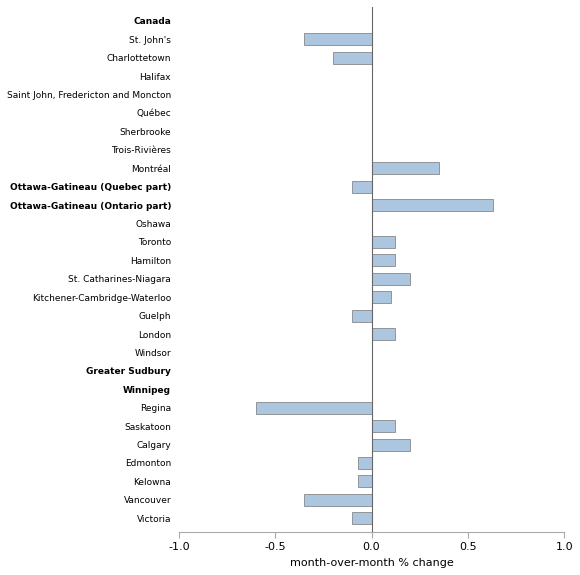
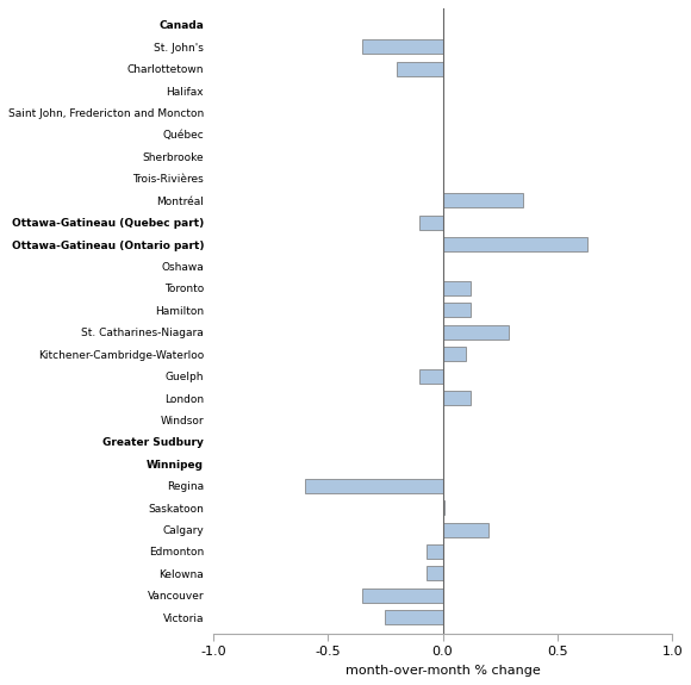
St. Catharines-Niagara: 0.20 -> 0.29
Saskatoon: 0.12 -> 0.01
Victoria: -0.10 -> -0.25
